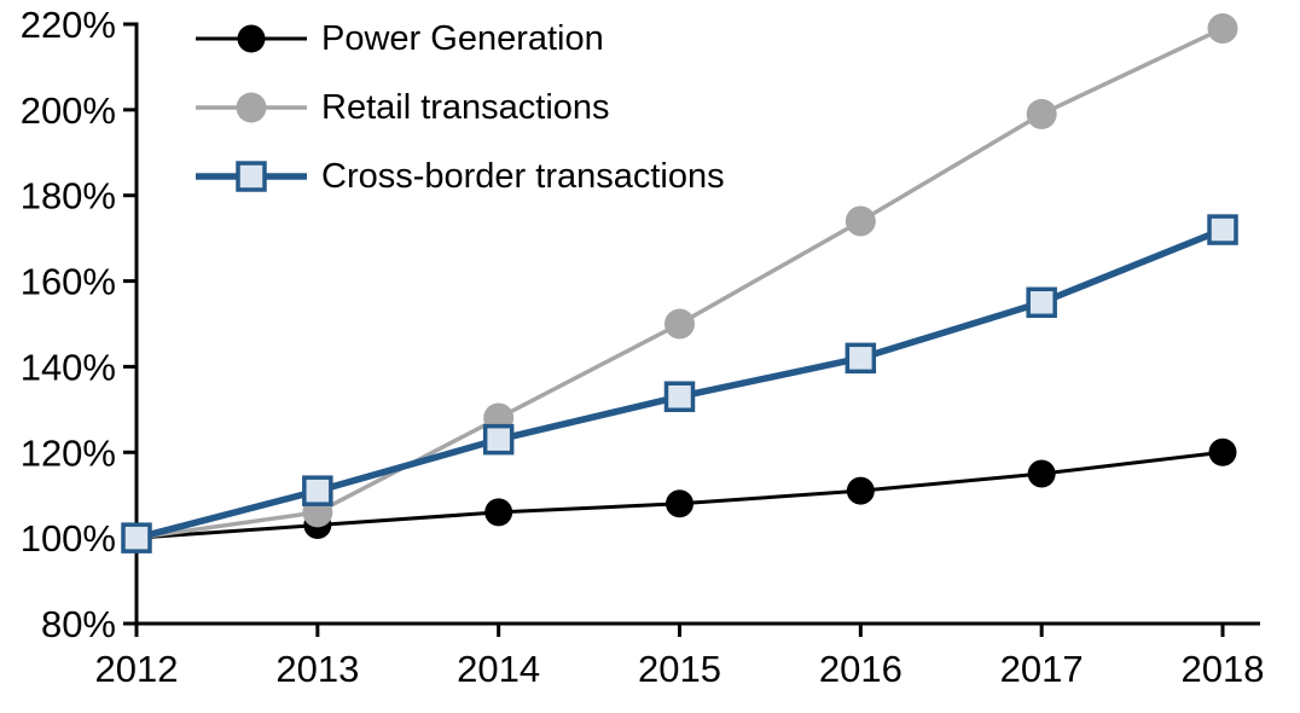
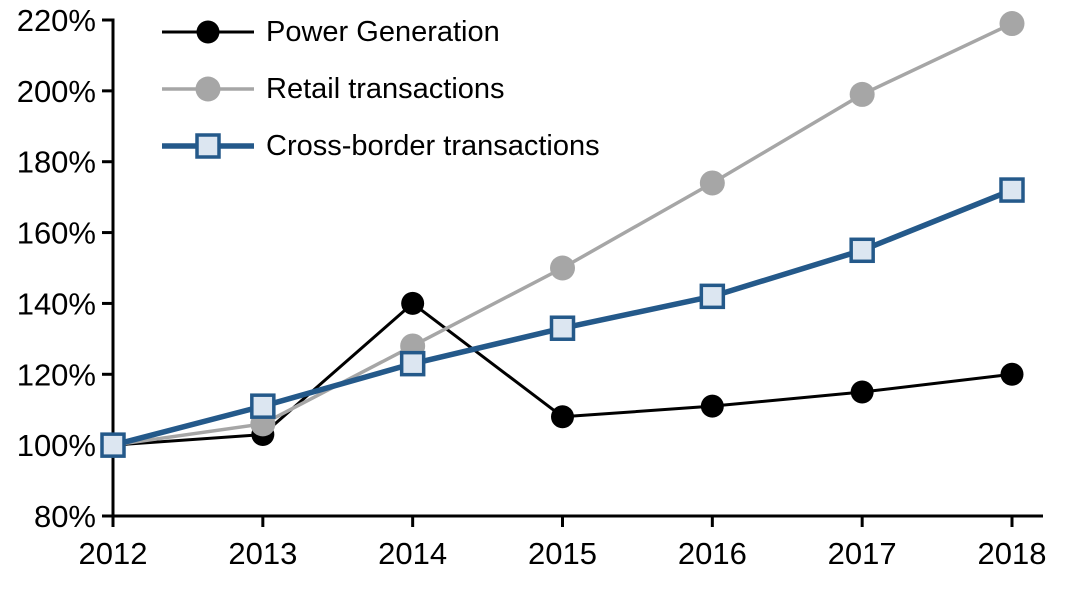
Power Generation/2014: 106% -> 140%
